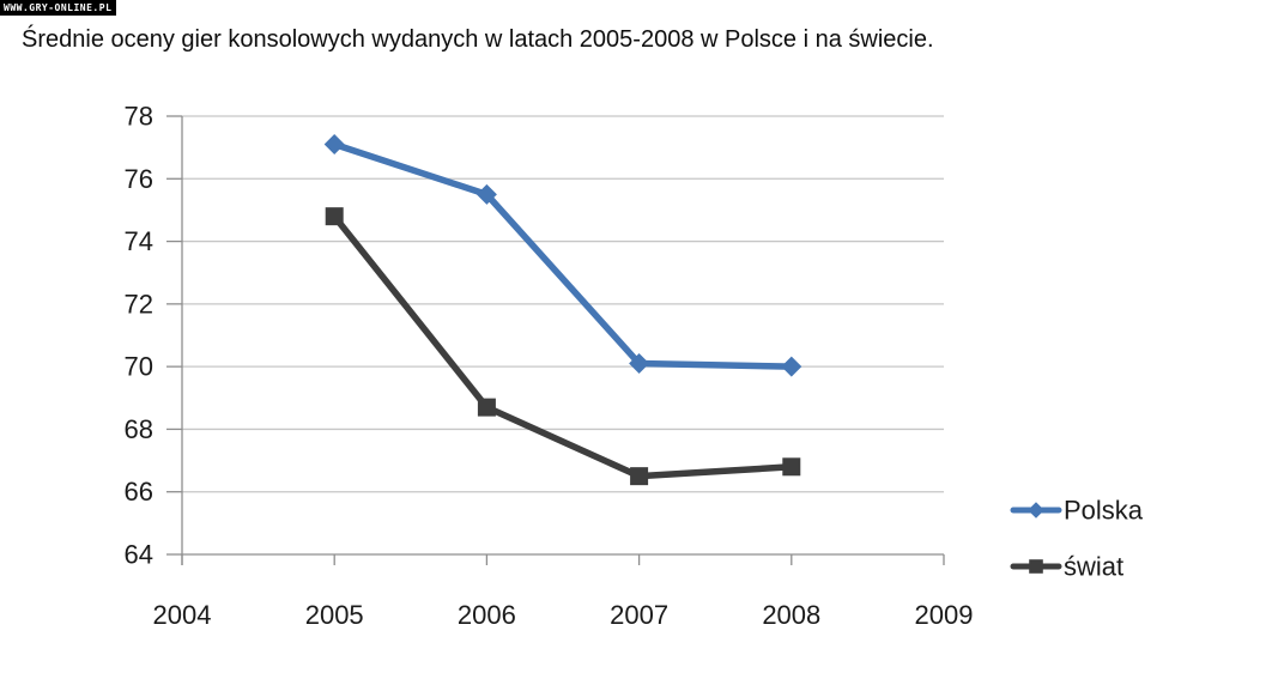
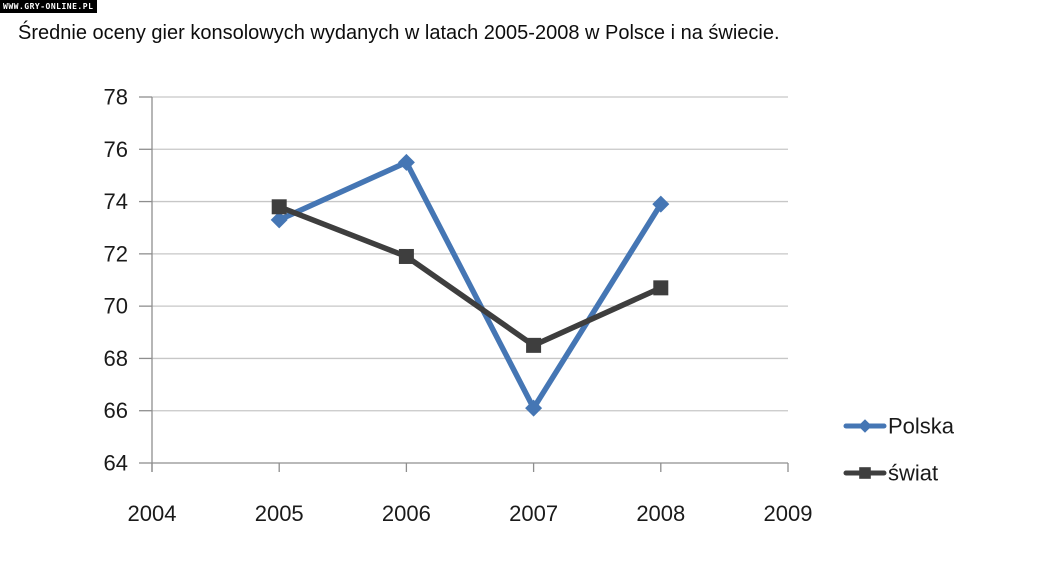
Polska/2005: 77.1 -> 73.3
świat/2005: 74.8 -> 73.8
świat/2006: 68.7 -> 71.9
Polska/2007: 70.1 -> 66.1
świat/2007: 66.5 -> 68.5
Polska/2008: 70.0 -> 73.9
świat/2008: 66.8 -> 70.7
